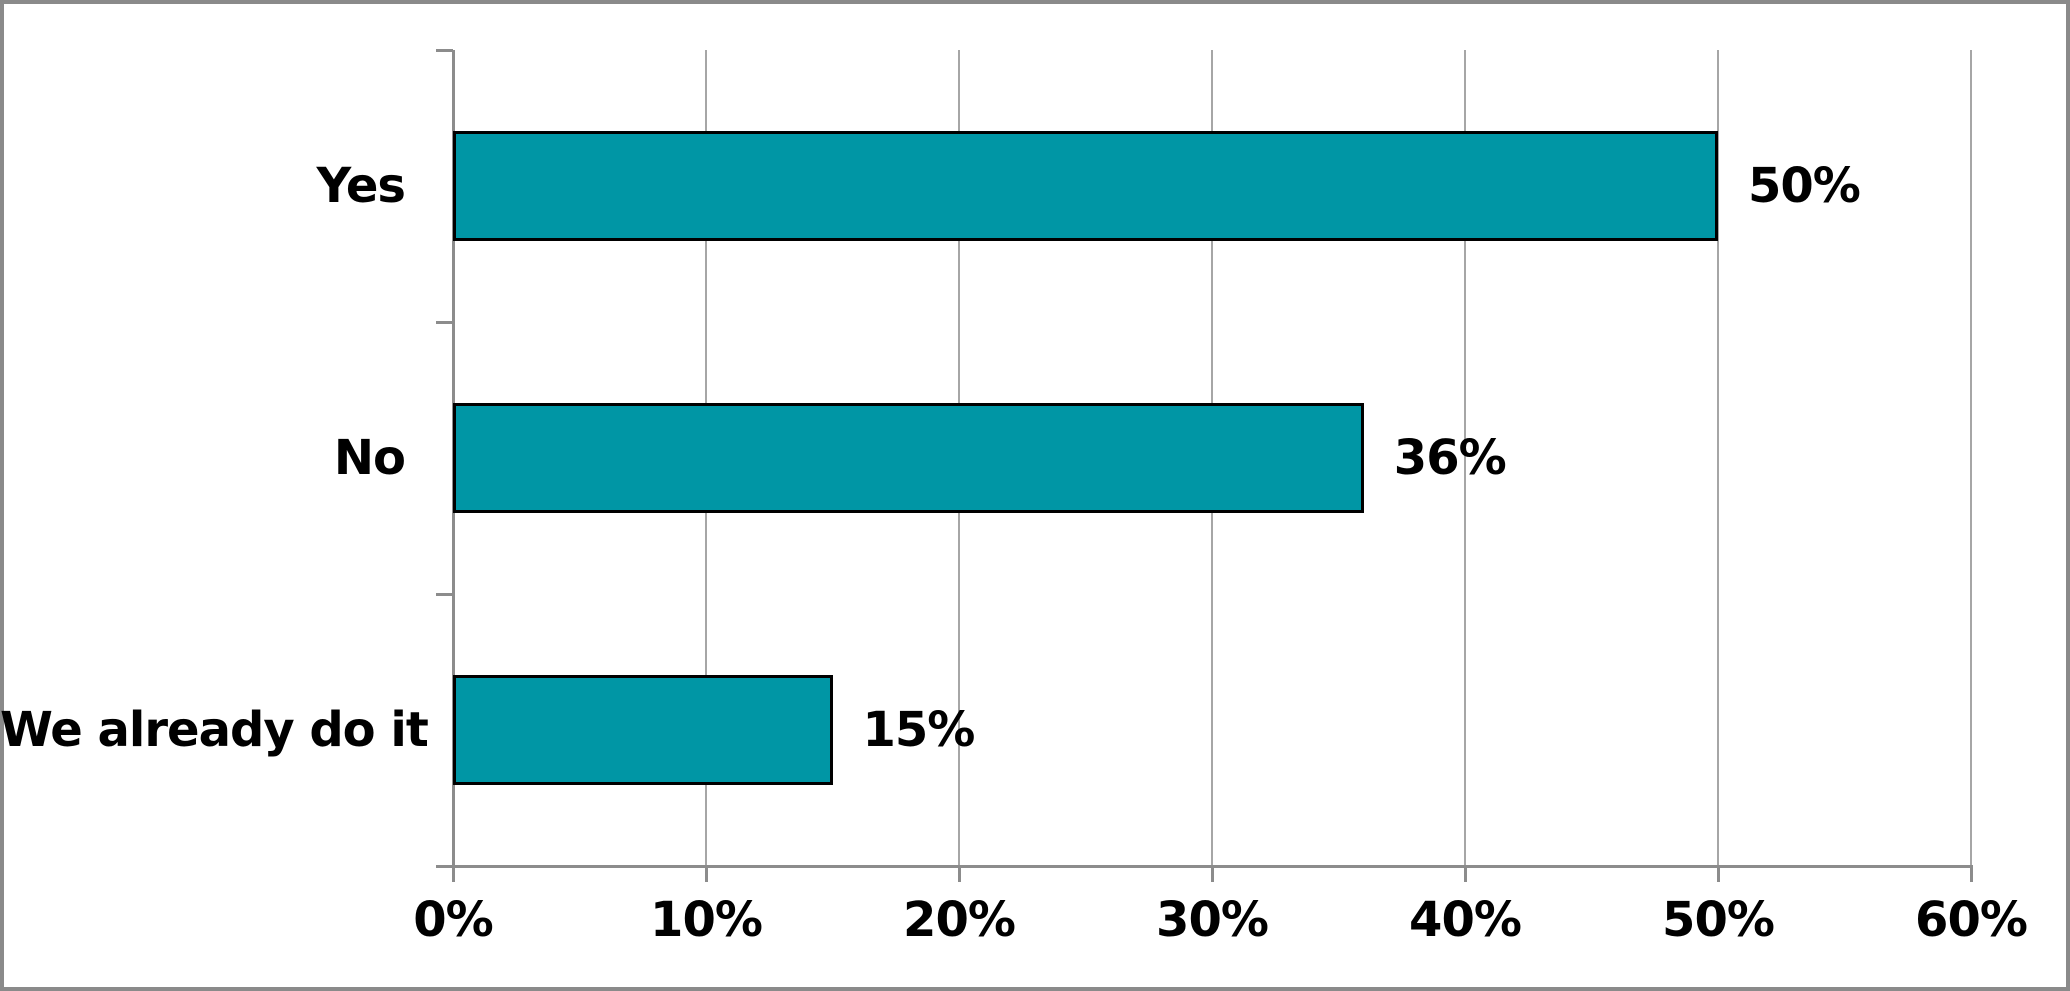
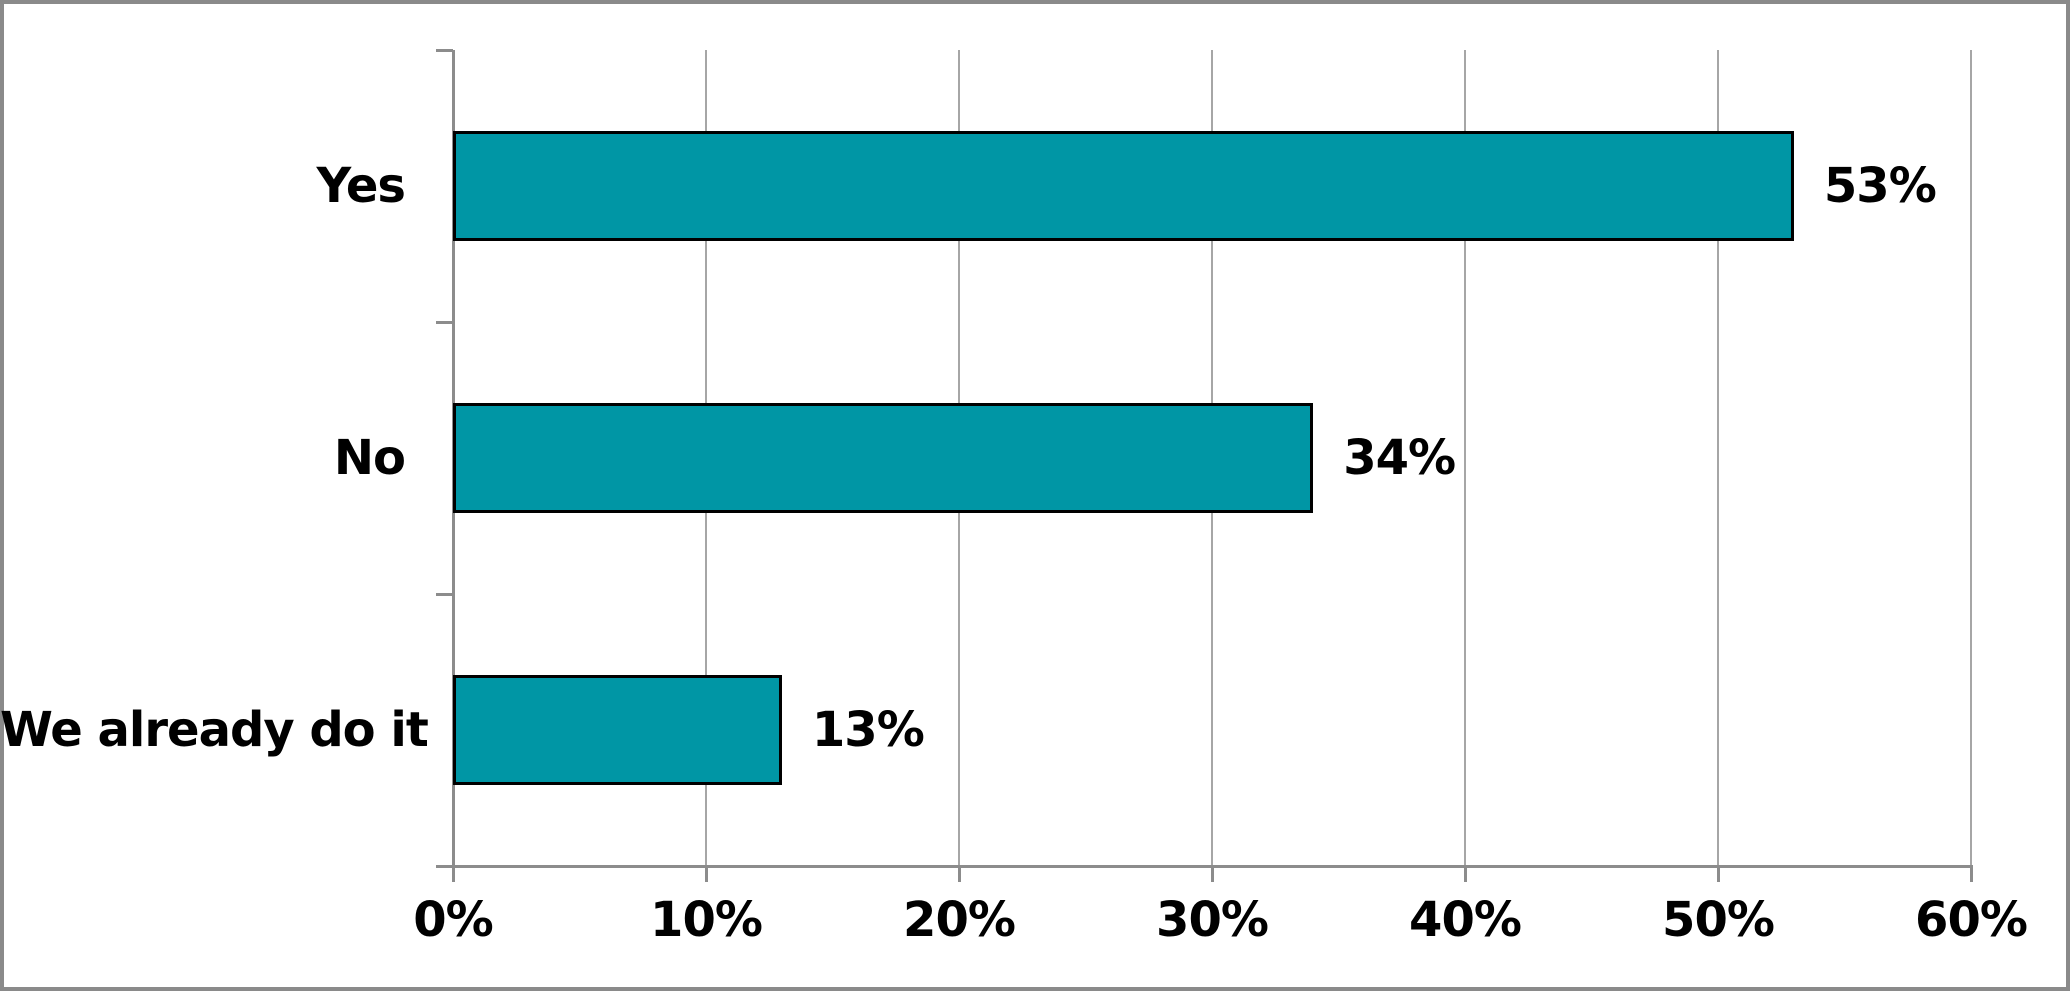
Yes: 50% -> 53%
No: 36% -> 34%
We already do it: 15% -> 13%
